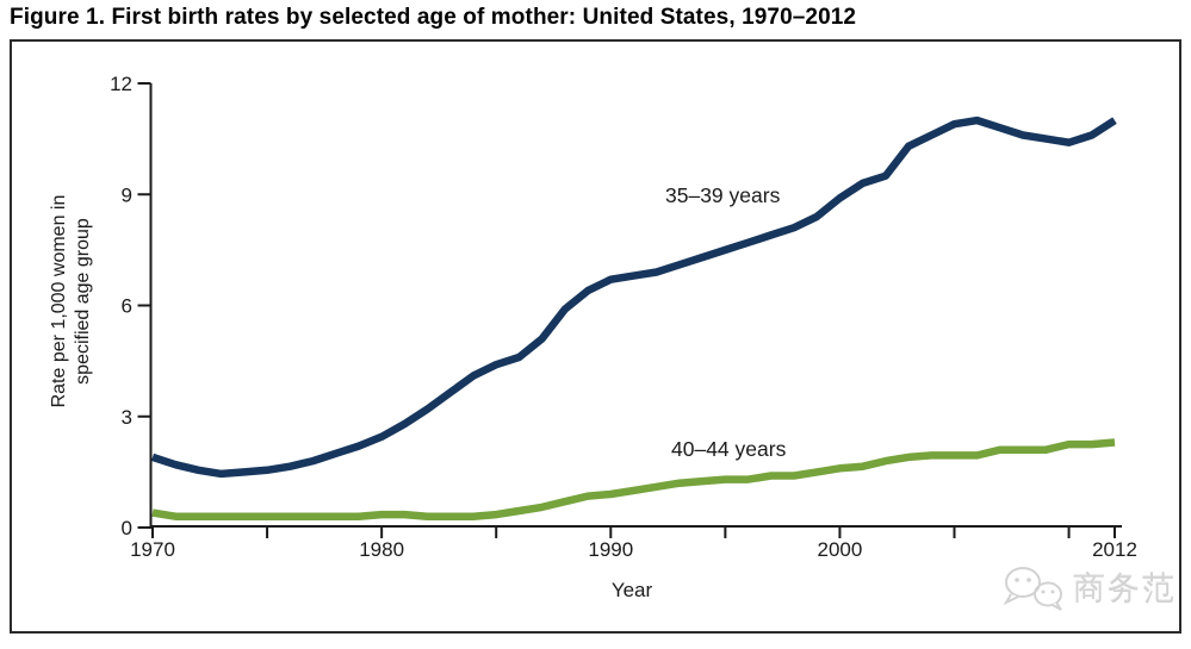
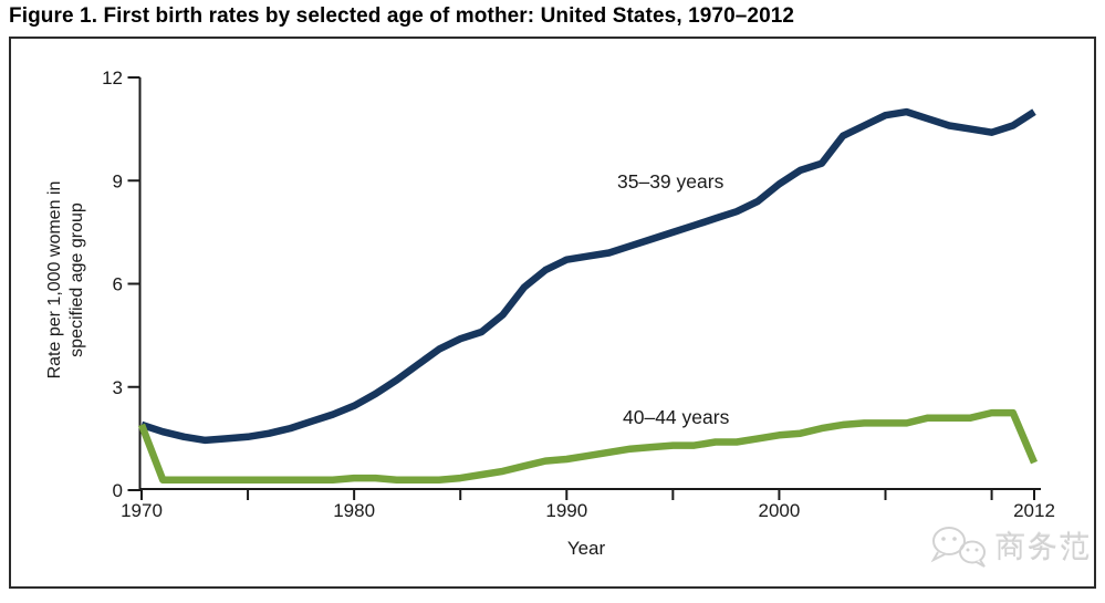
40–44 years/1970: 0.4 -> 1.9
40–44 years/2012: 2.3 -> 0.8
